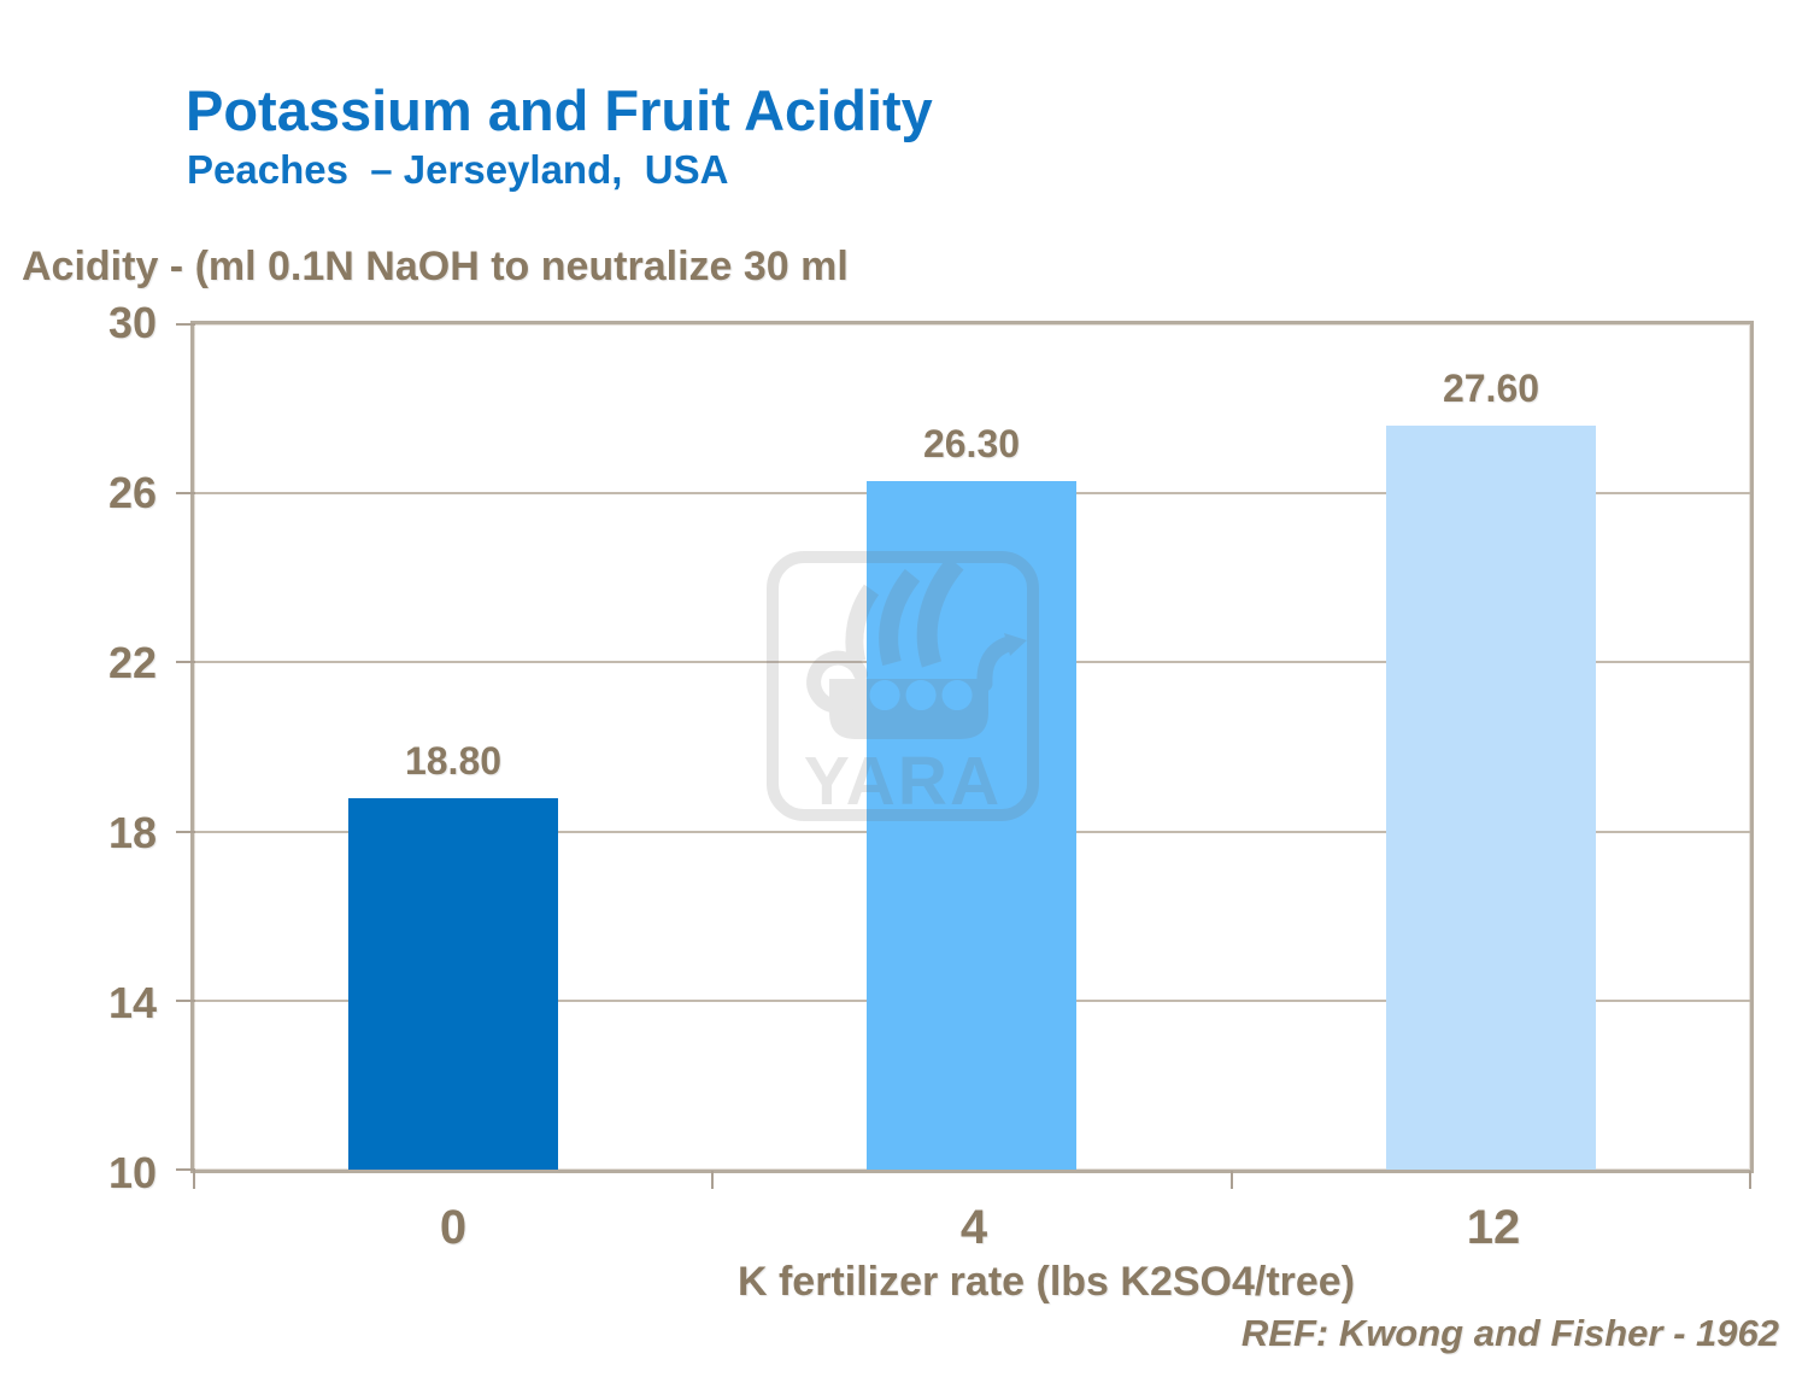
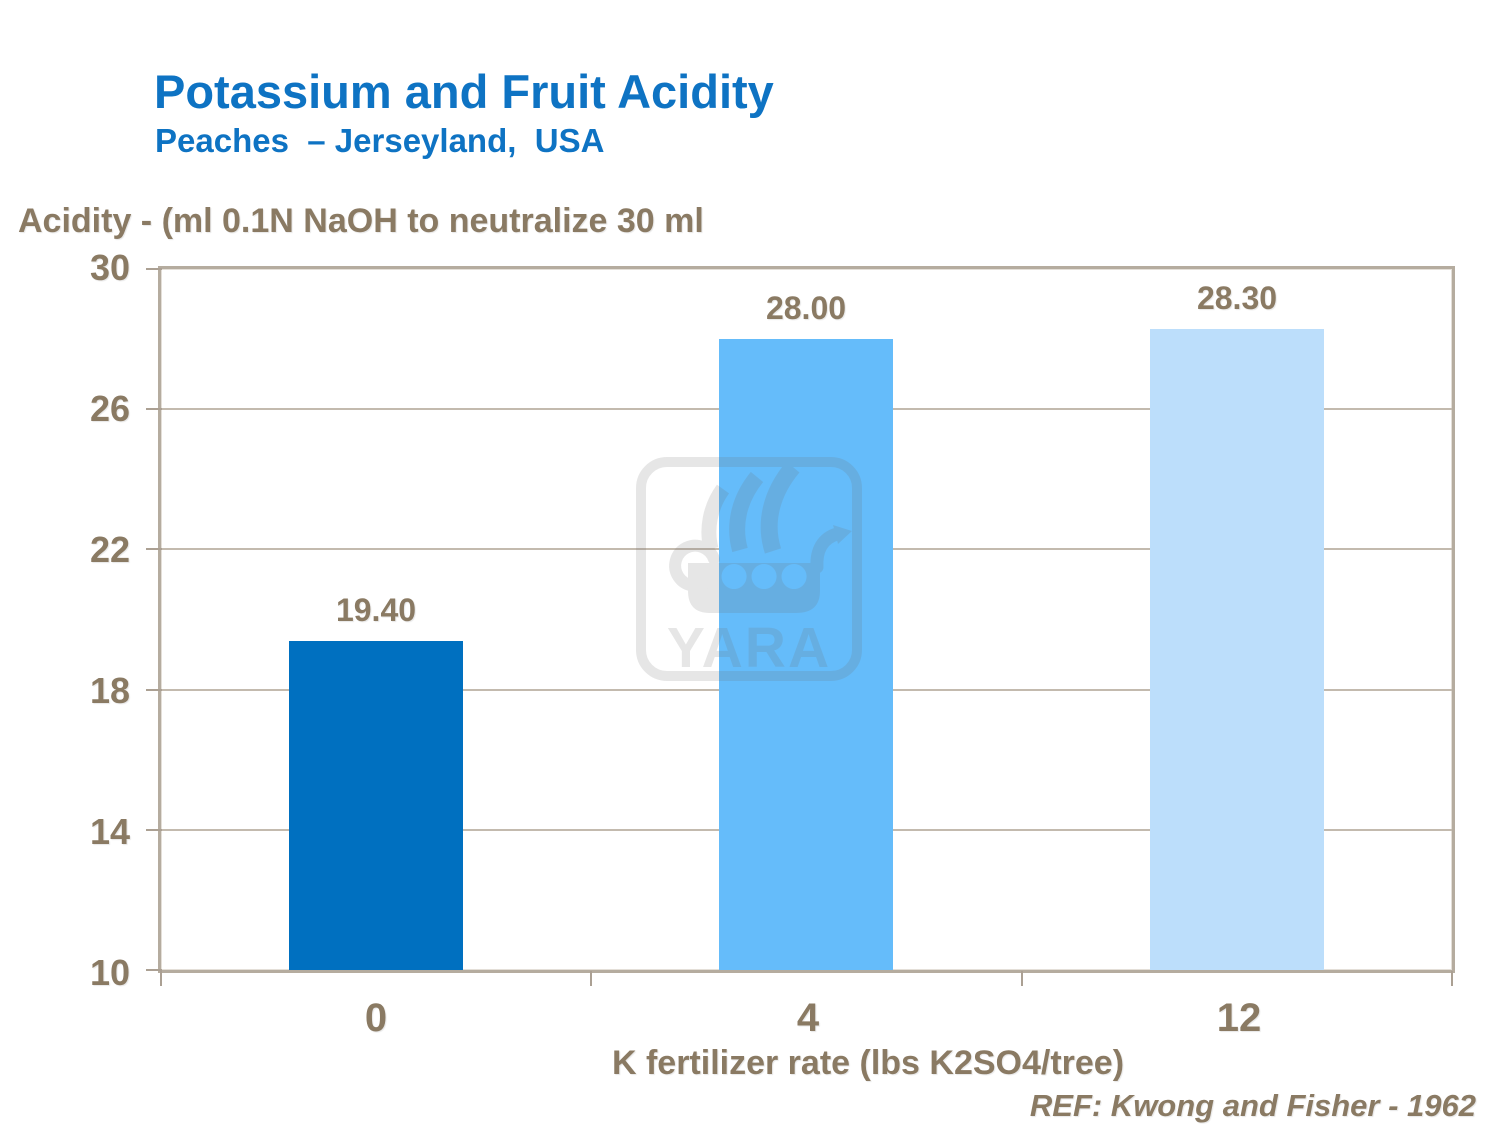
0: 18.80 -> 19.40
4: 26.30 -> 28.00
12: 27.60 -> 28.30
